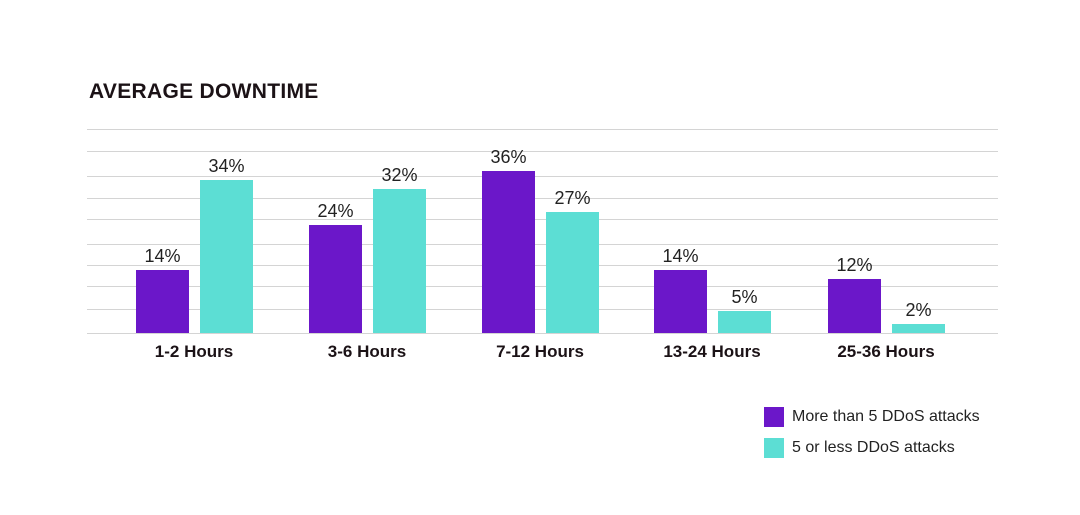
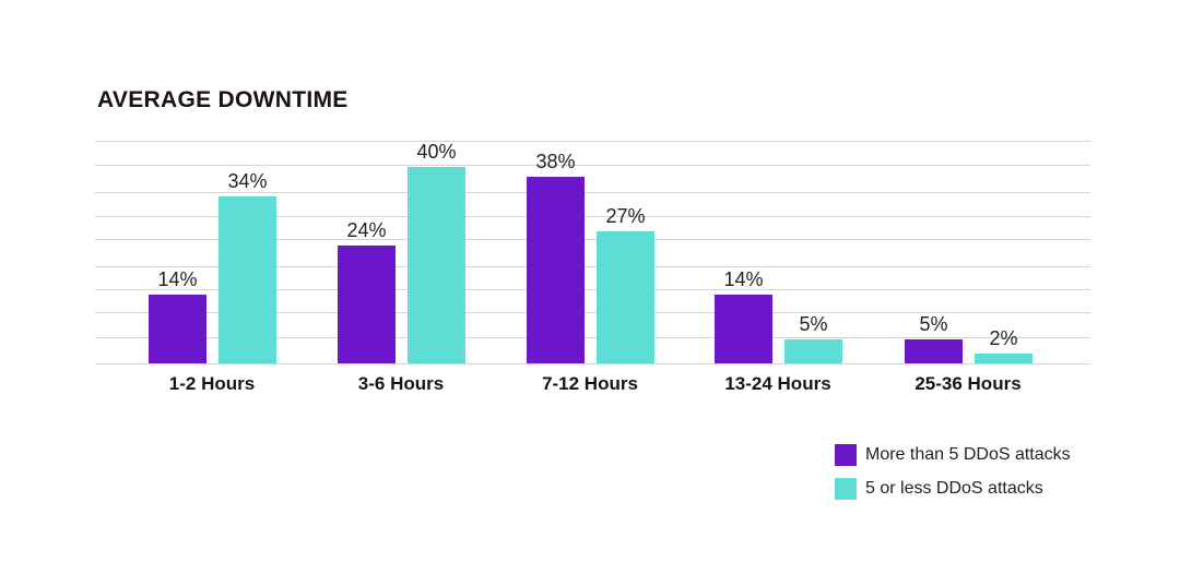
5 or less DDoS attacks/3-6 Hours: 32% -> 40%
More than 5 DDoS attacks/7-12 Hours: 36% -> 38%
More than 5 DDoS attacks/25-36 Hours: 12% -> 5%
